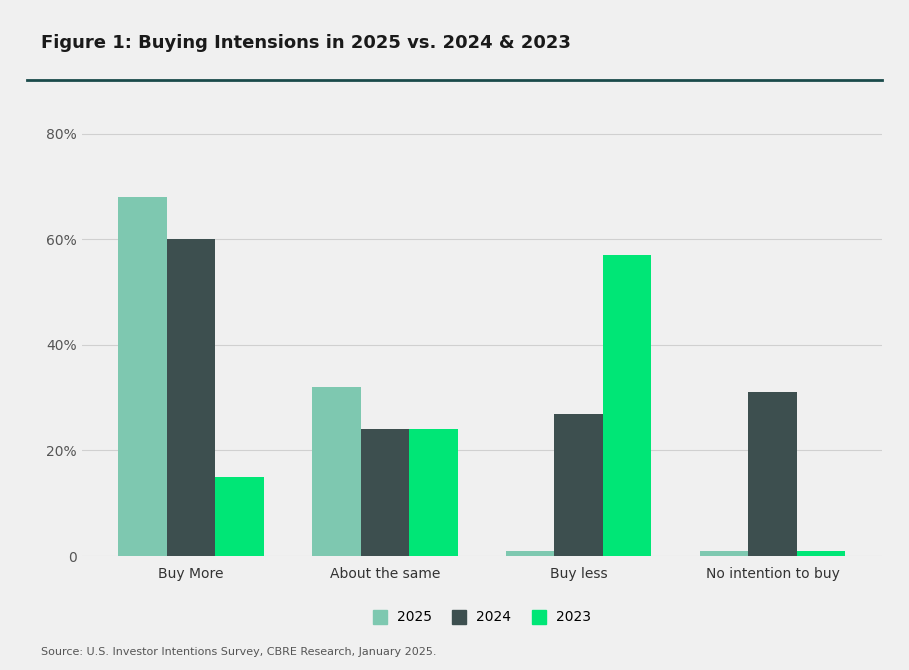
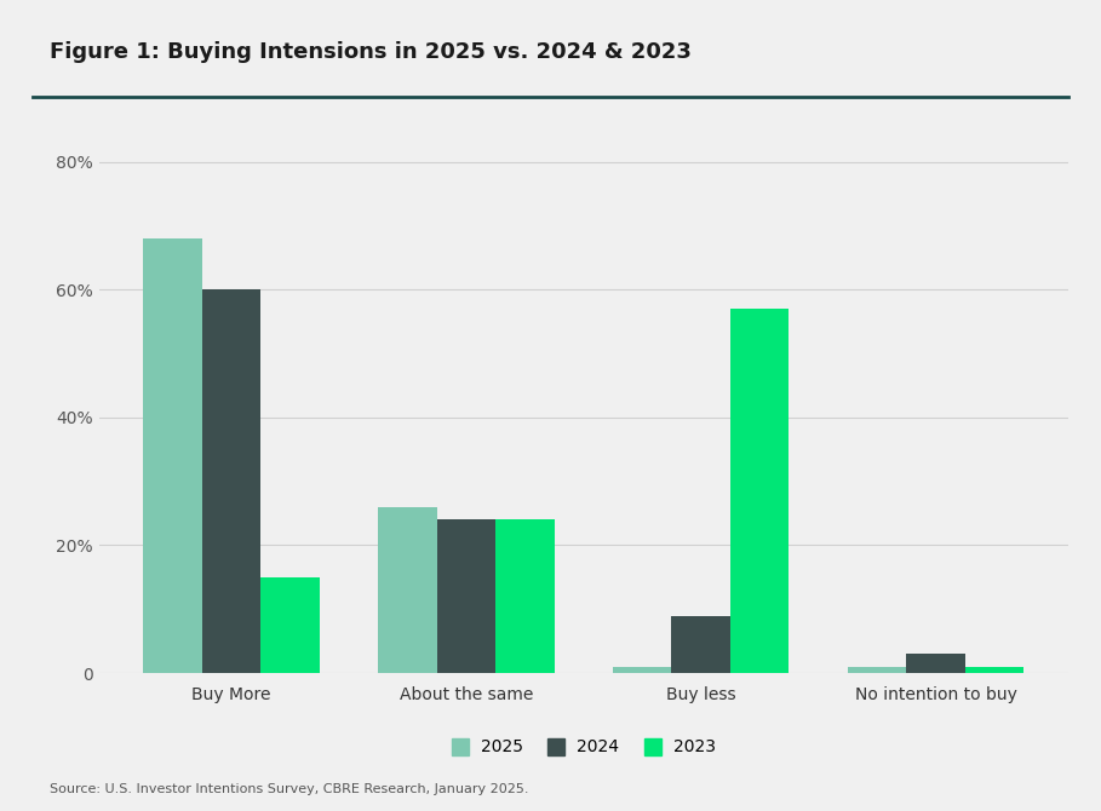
2025/About the same: 32% -> 26%
2024/Buy less: 27% -> 9%
2024/No intention to buy: 31% -> 3%
